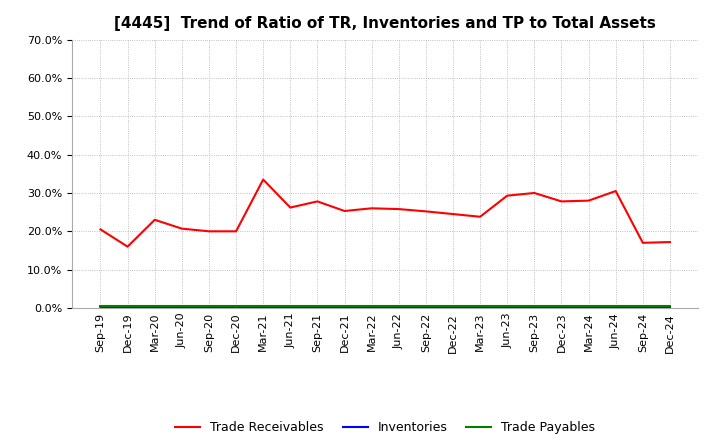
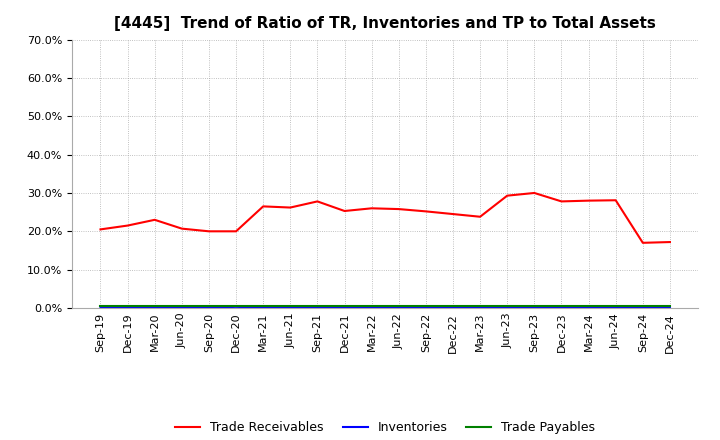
Trade Receivables/Dec-19: 16.0% -> 21.5%
Trade Receivables/Mar-21: 33.5% -> 26.5%
Trade Receivables/Jun-24: 30.5% -> 28.1%
